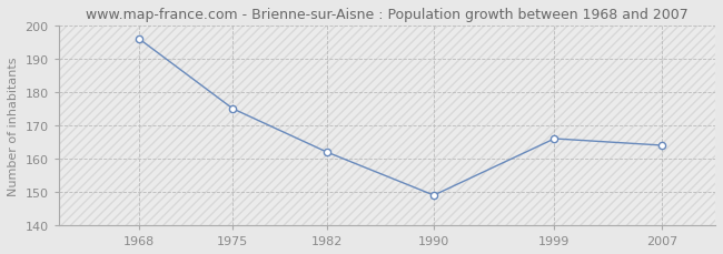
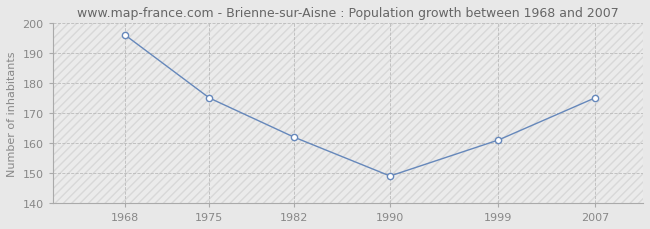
1999: 166 -> 161
2007: 164 -> 175
